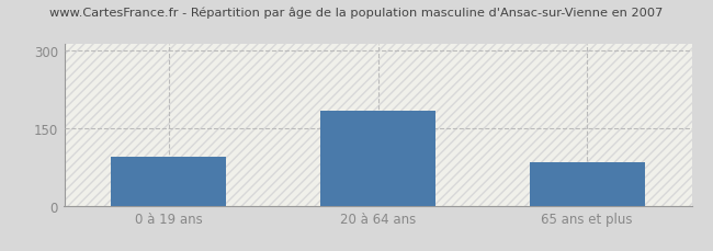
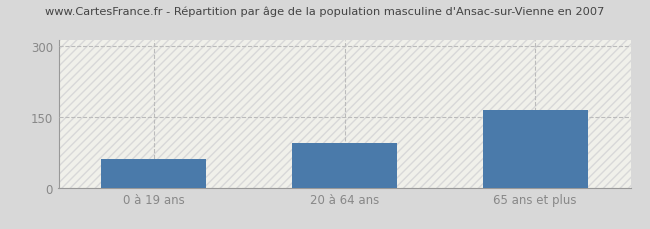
0 à 19 ans: 95 -> 60
20 à 64 ans: 183 -> 95
65 ans et plus: 83 -> 165
